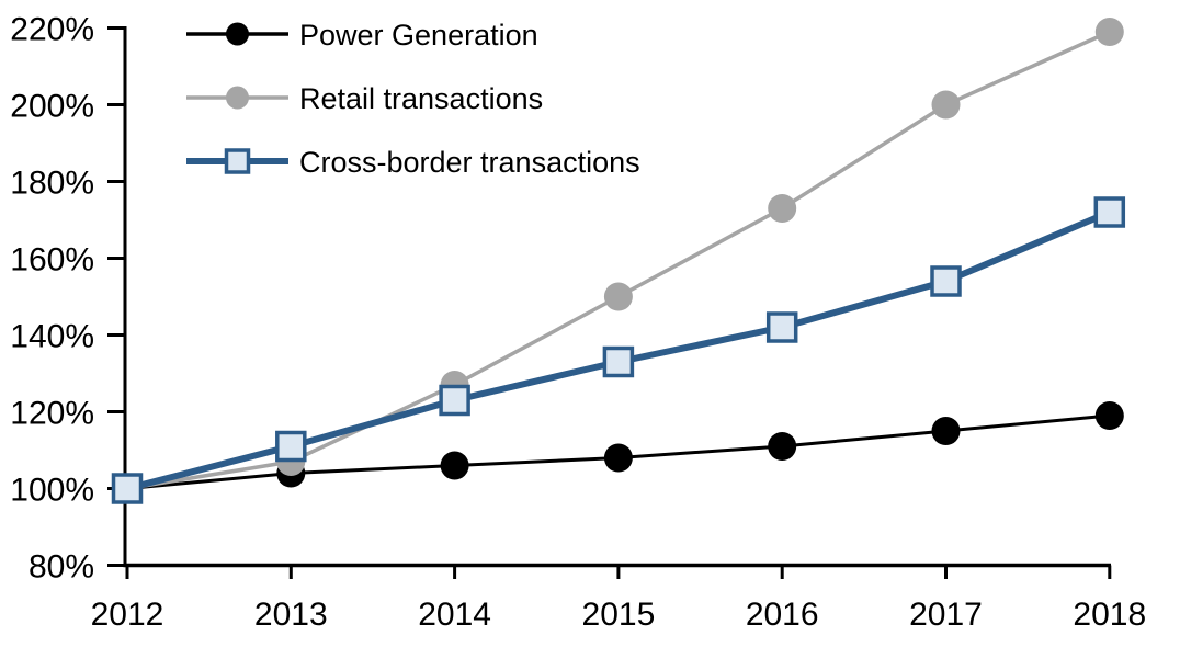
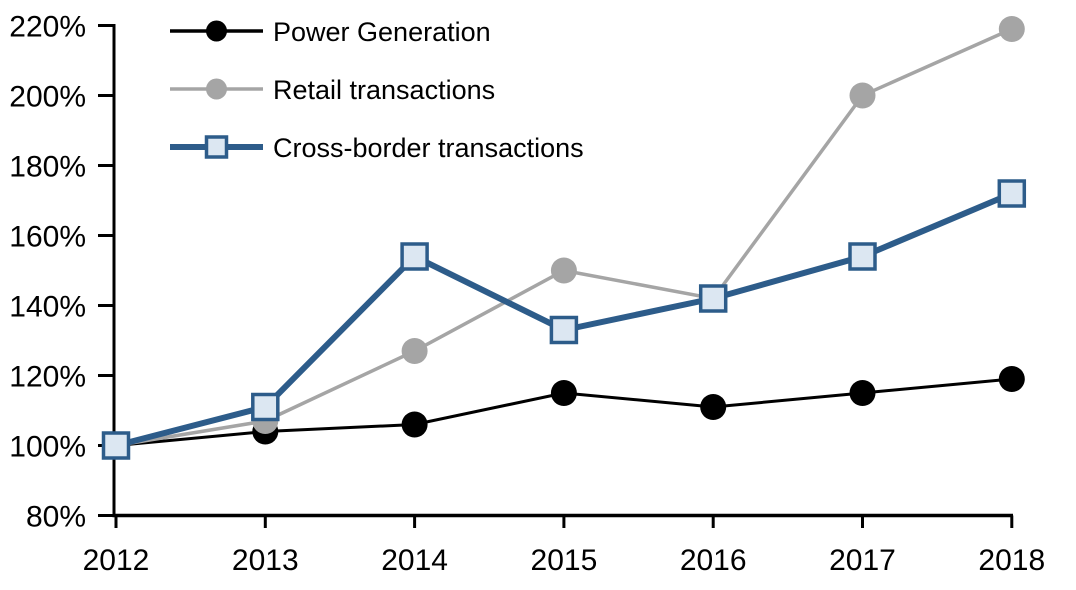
Cross-border transactions/2014: 123% -> 154%
Power Generation/2015: 108% -> 115%
Retail transactions/2016: 173% -> 142%
